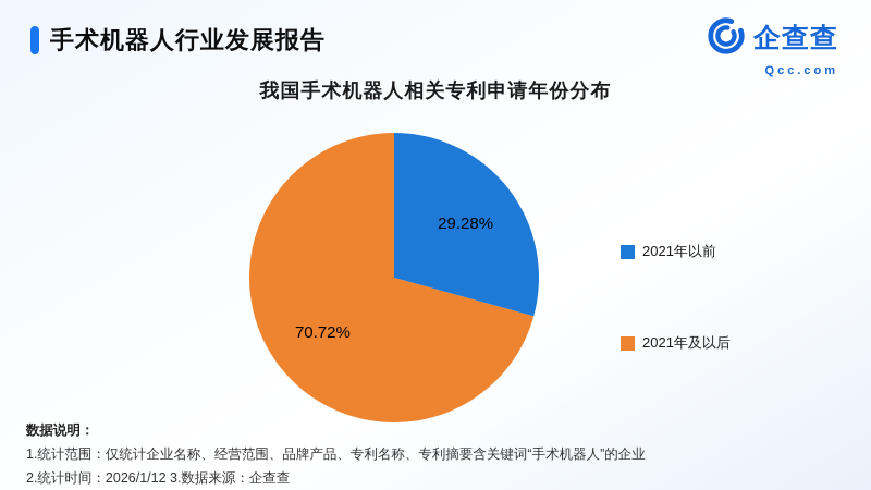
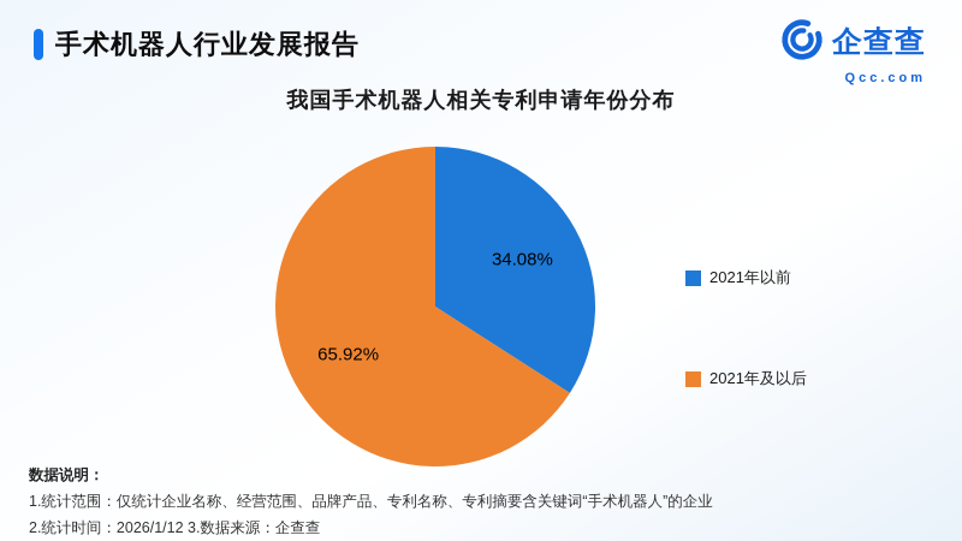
2021年以前: 29.28% -> 34.08%
2021年及以后: 70.72% -> 65.92%
